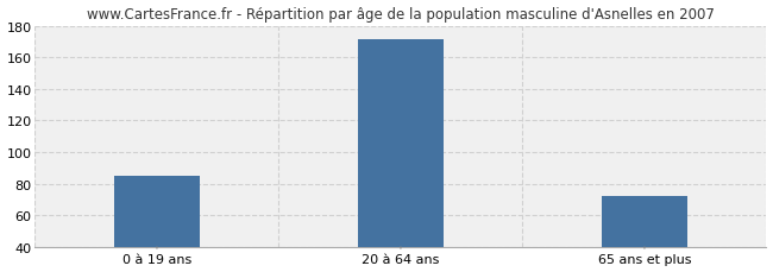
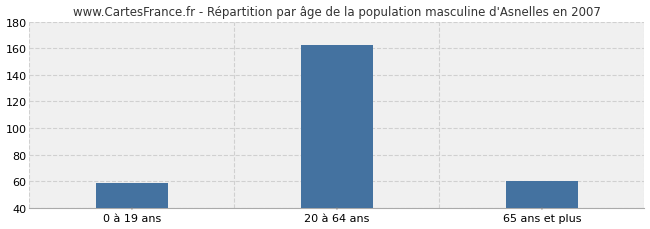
0 à 19 ans: 85 -> 59
20 à 64 ans: 171 -> 162
65 ans et plus: 72 -> 60
